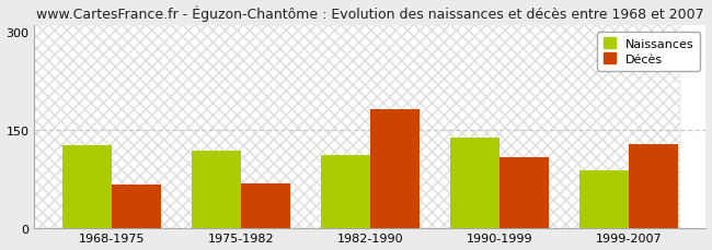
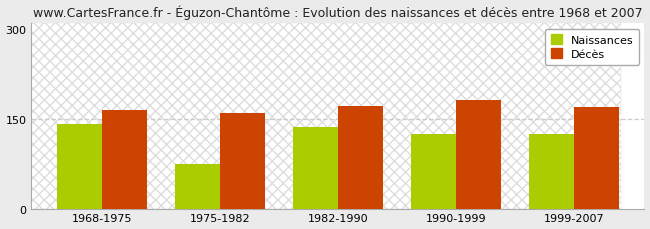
Naissances/1968-1975: 126 -> 142
Décès/1968-1975: 66 -> 165
Naissances/1975-1982: 118 -> 75
Décès/1975-1982: 68 -> 160
Naissances/1982-1990: 112 -> 136
Décès/1982-1990: 182 -> 172
Naissances/1990-1999: 138 -> 125
Décès/1990-1999: 108 -> 182
Naissances/1999-2007: 88 -> 125
Décès/1999-2007: 128 -> 170
